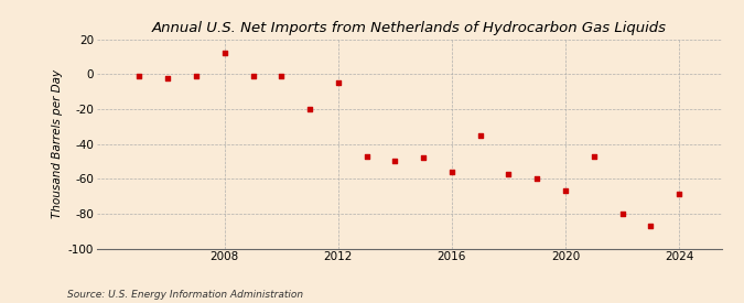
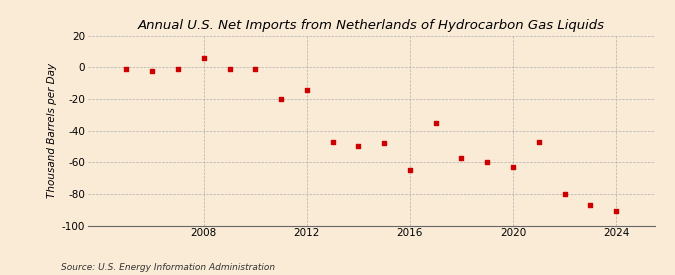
2008: 12 -> 6
2012: -5 -> -14
2016: -56 -> -65
2020: -67 -> -63
2024: -69 -> -91
